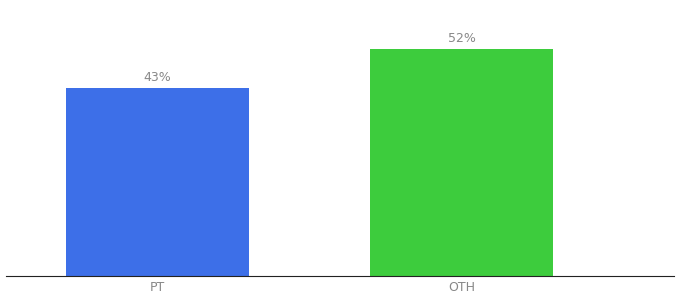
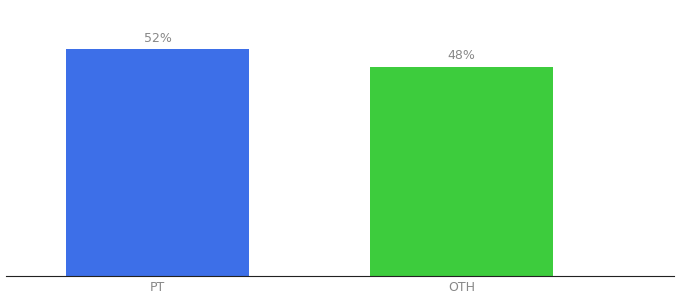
PT: 43% -> 52%
OTH: 52% -> 48%
